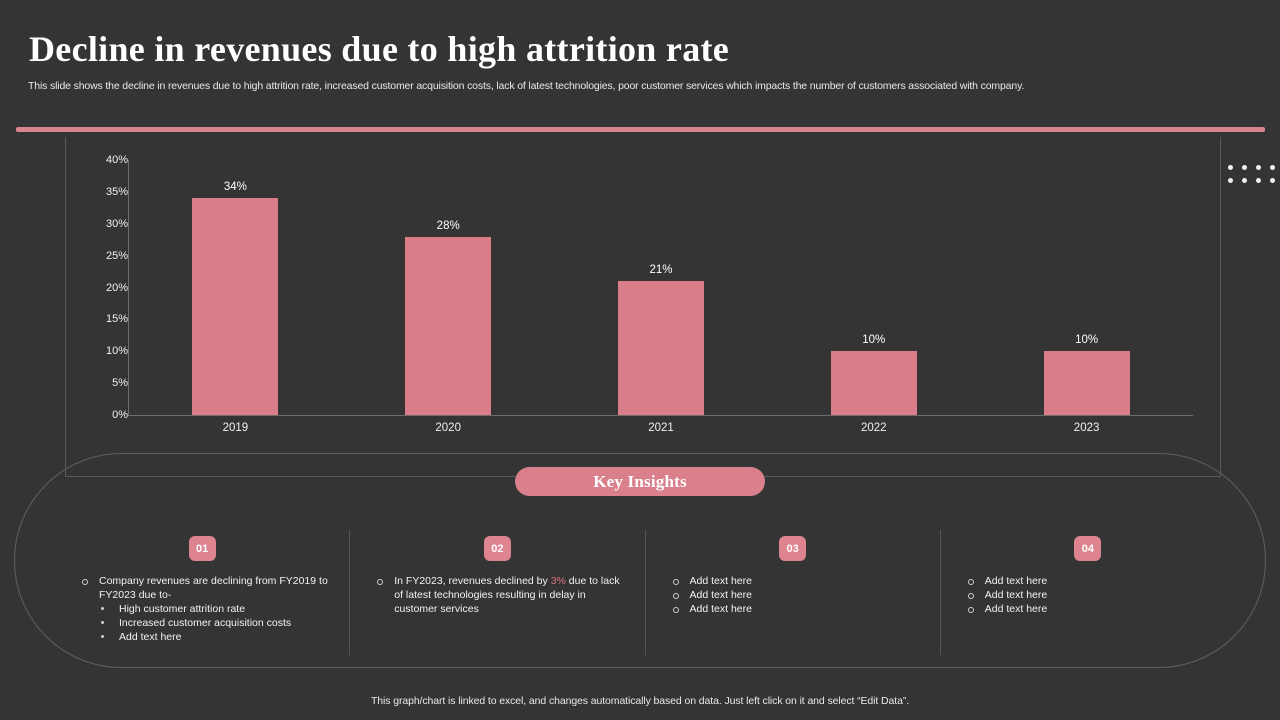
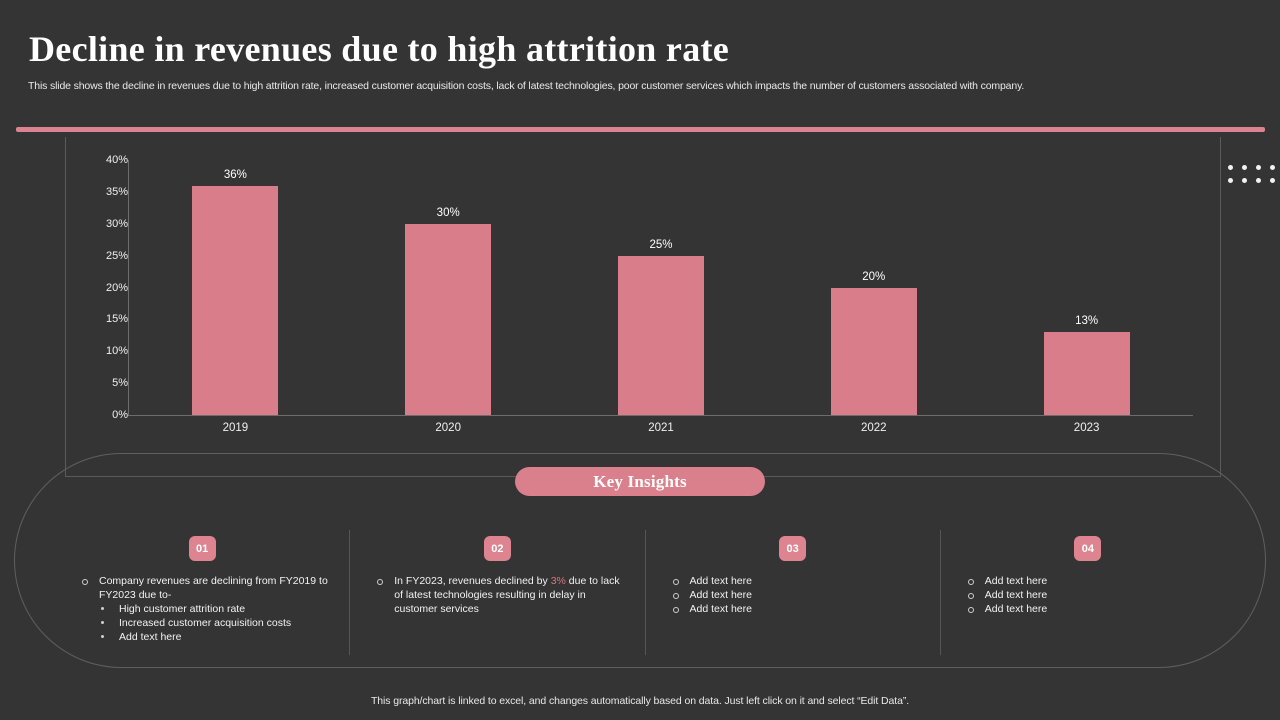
2019: 34% -> 36%
2020: 28% -> 30%
2021: 21% -> 25%
2022: 10% -> 20%
2023: 10% -> 13%
